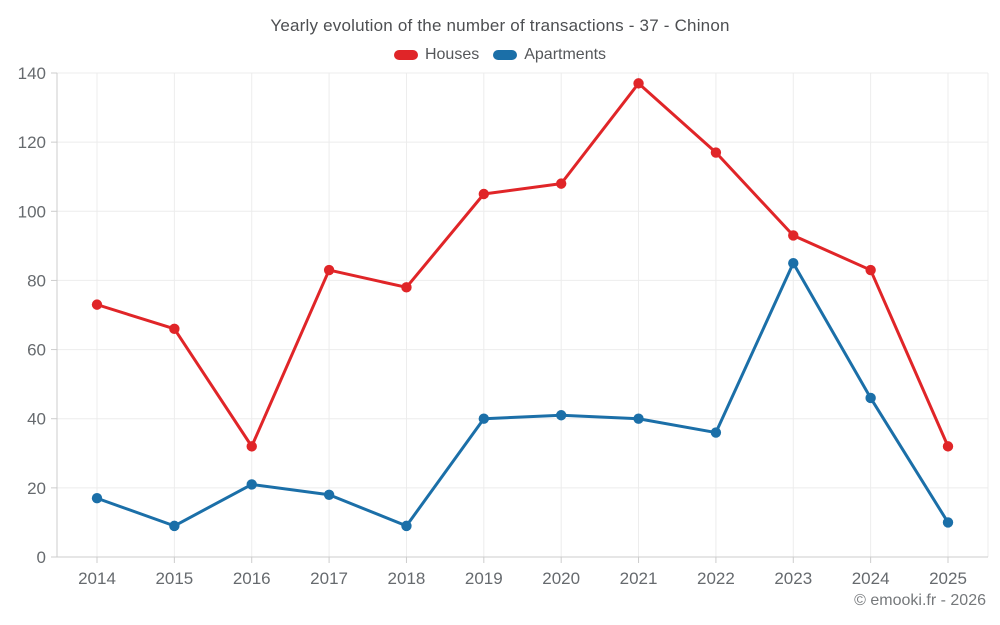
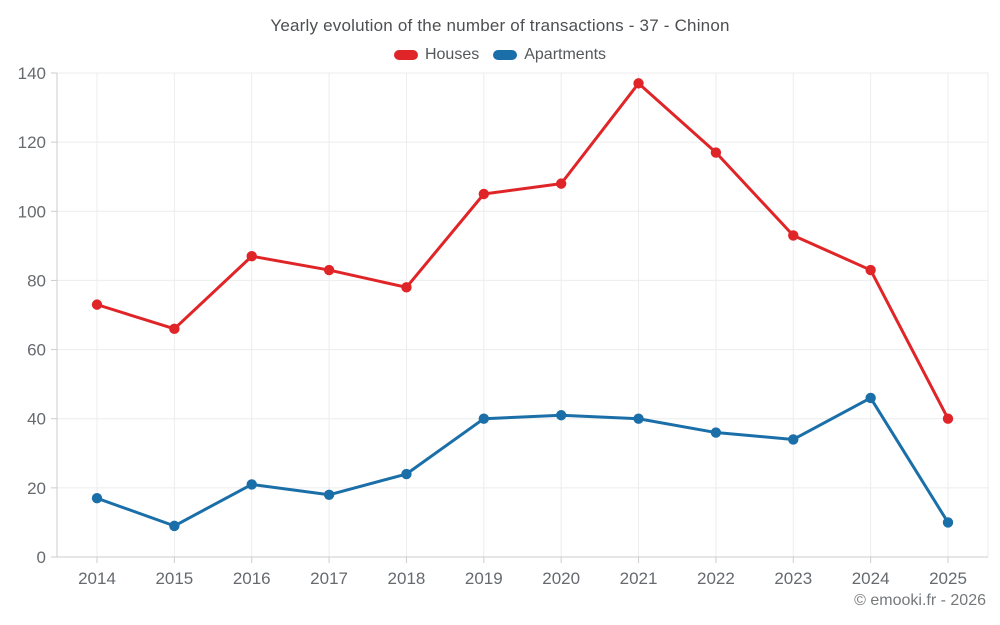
Houses/2016: 32 -> 87
Apartments/2018: 9 -> 24
Apartments/2023: 85 -> 34
Houses/2025: 32 -> 40
